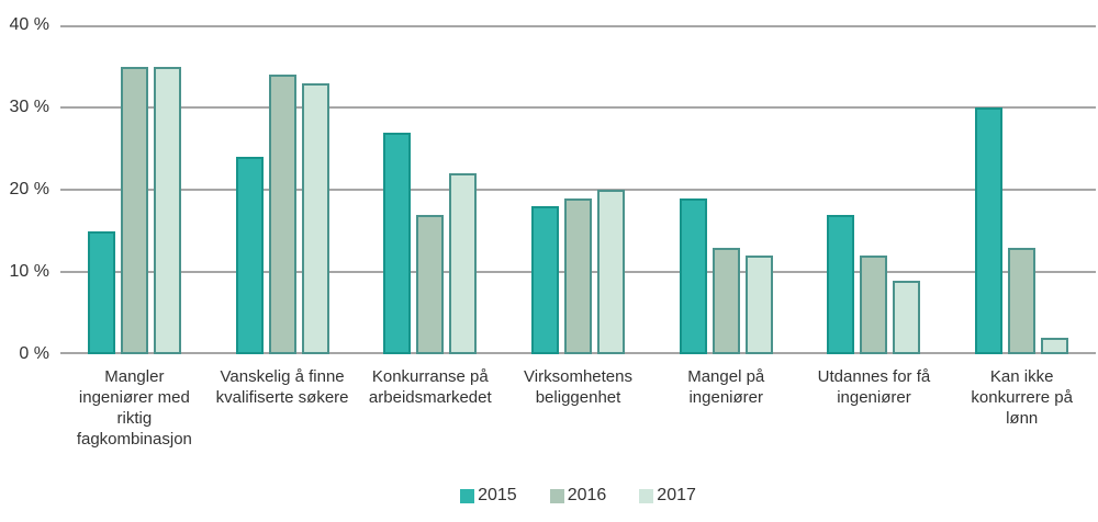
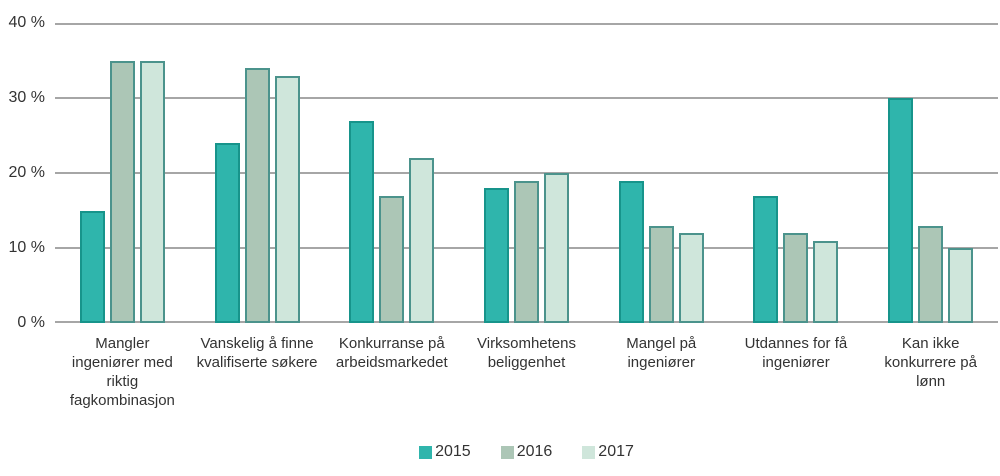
2017/Utdannes for få ingeniører: 9% -> 11%
2017/Kan ikke konkurrere på lønn: 2% -> 10%
